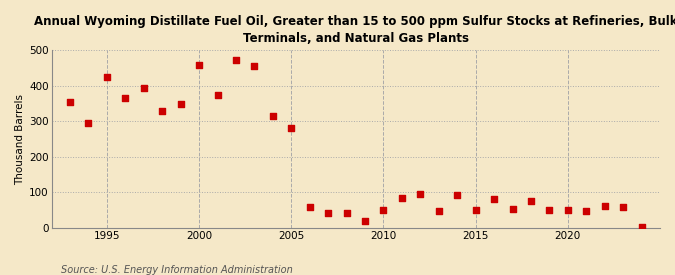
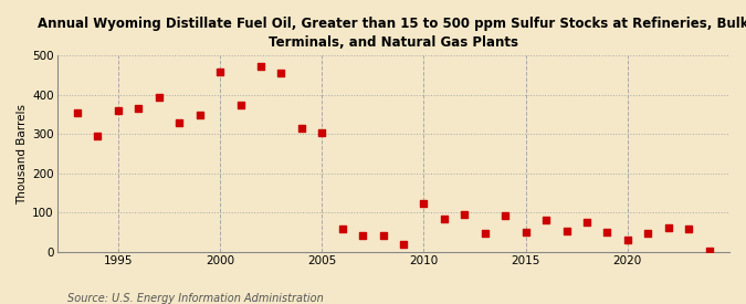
1995: 425 -> 360
2005: 282 -> 305
2010: 50 -> 125
2020: 50 -> 30
